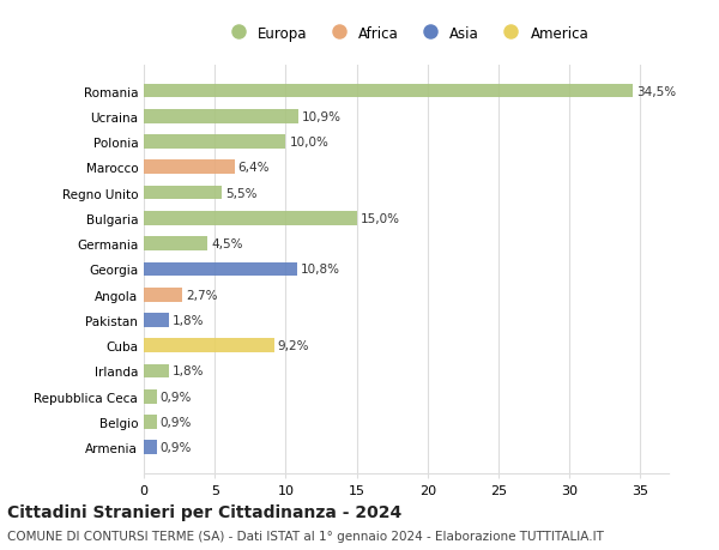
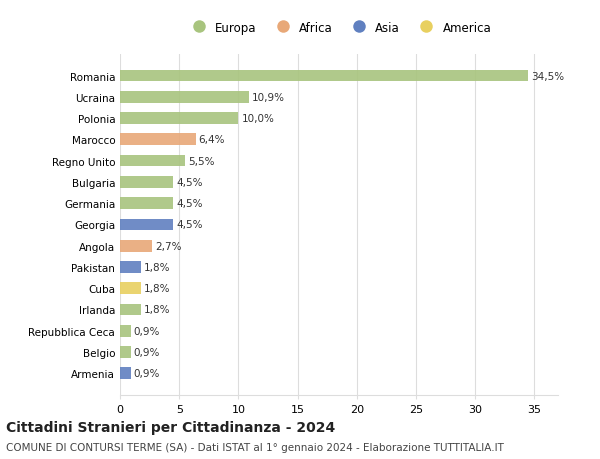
Bulgaria: 15,0% -> 4,5%
Georgia: 10,8% -> 4,5%
Cuba: 9,2% -> 1,8%
